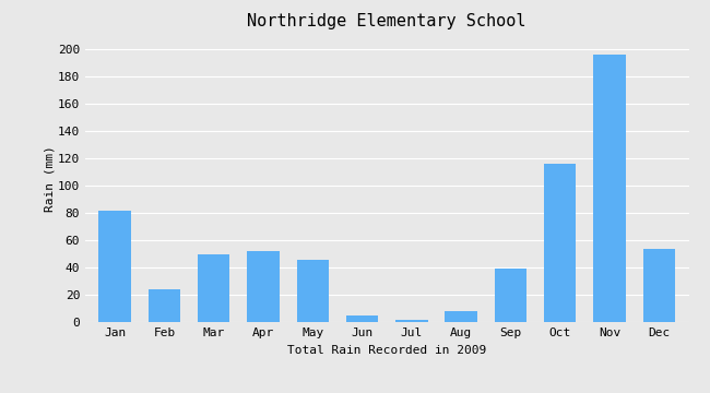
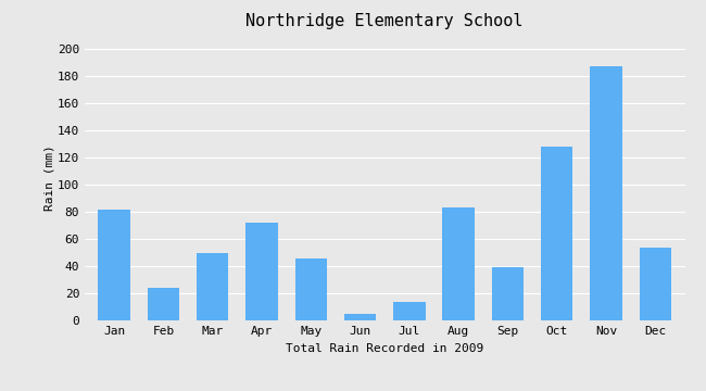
Apr: 52 -> 72
Jul: 2 -> 14
Aug: 8 -> 83
Oct: 116 -> 128
Nov: 196 -> 187
